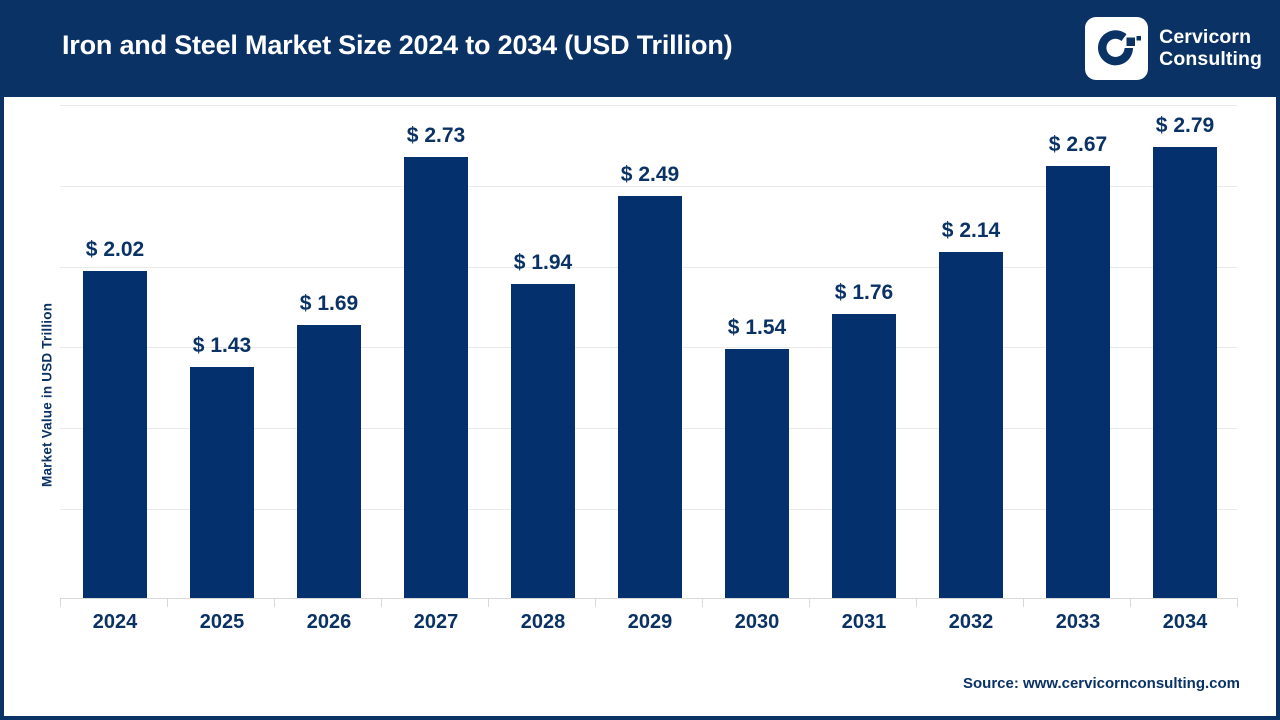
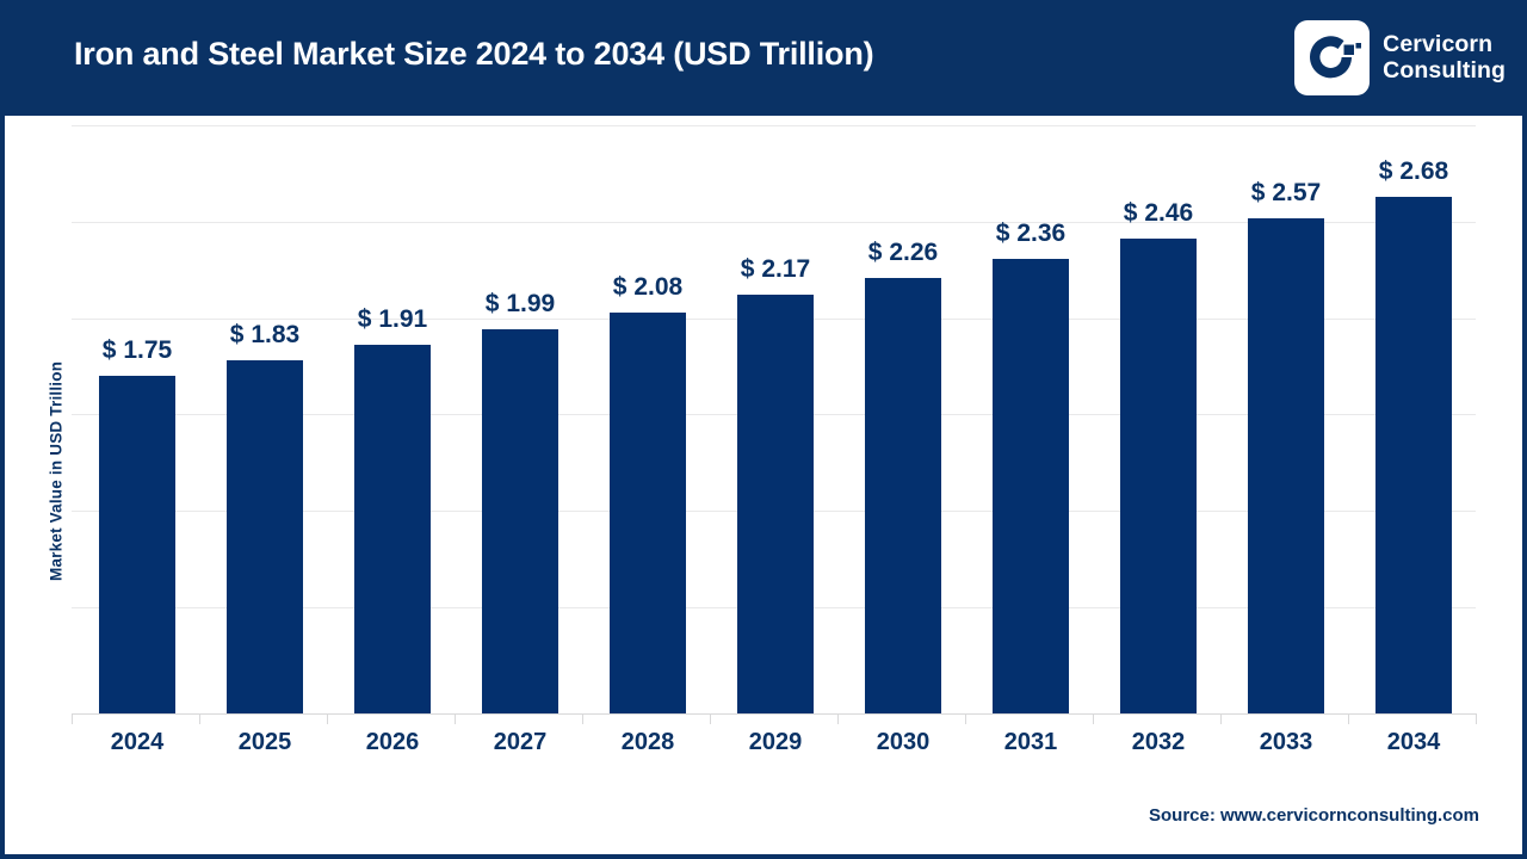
2024: 2.02 -> 1.75
2025: 1.43 -> 1.83
2026: 1.69 -> 1.91
2027: 2.73 -> 1.99
2028: 1.94 -> 2.08
2029: 2.49 -> 2.17
2030: 1.54 -> 2.26
2031: 1.76 -> 2.36
2032: 2.14 -> 2.46
2033: 2.67 -> 2.57
2034: 2.79 -> 2.68
